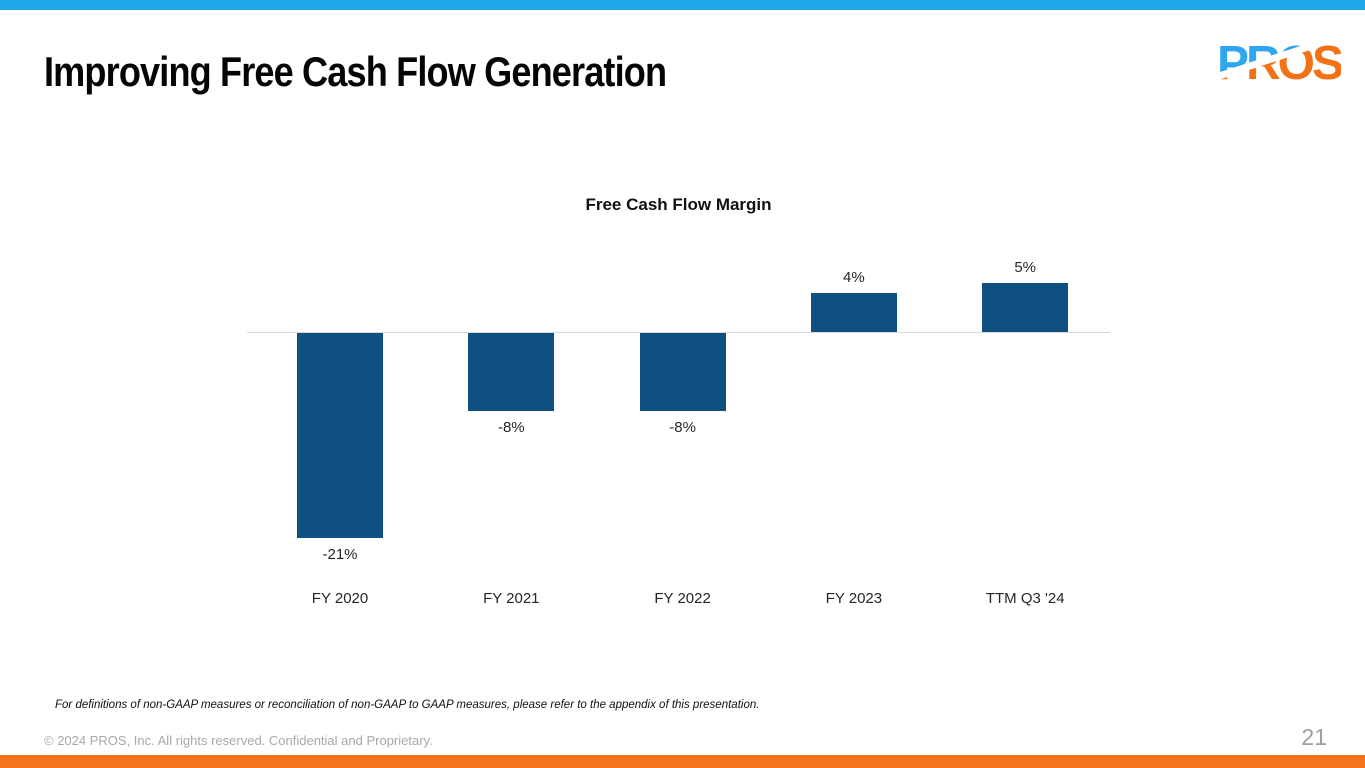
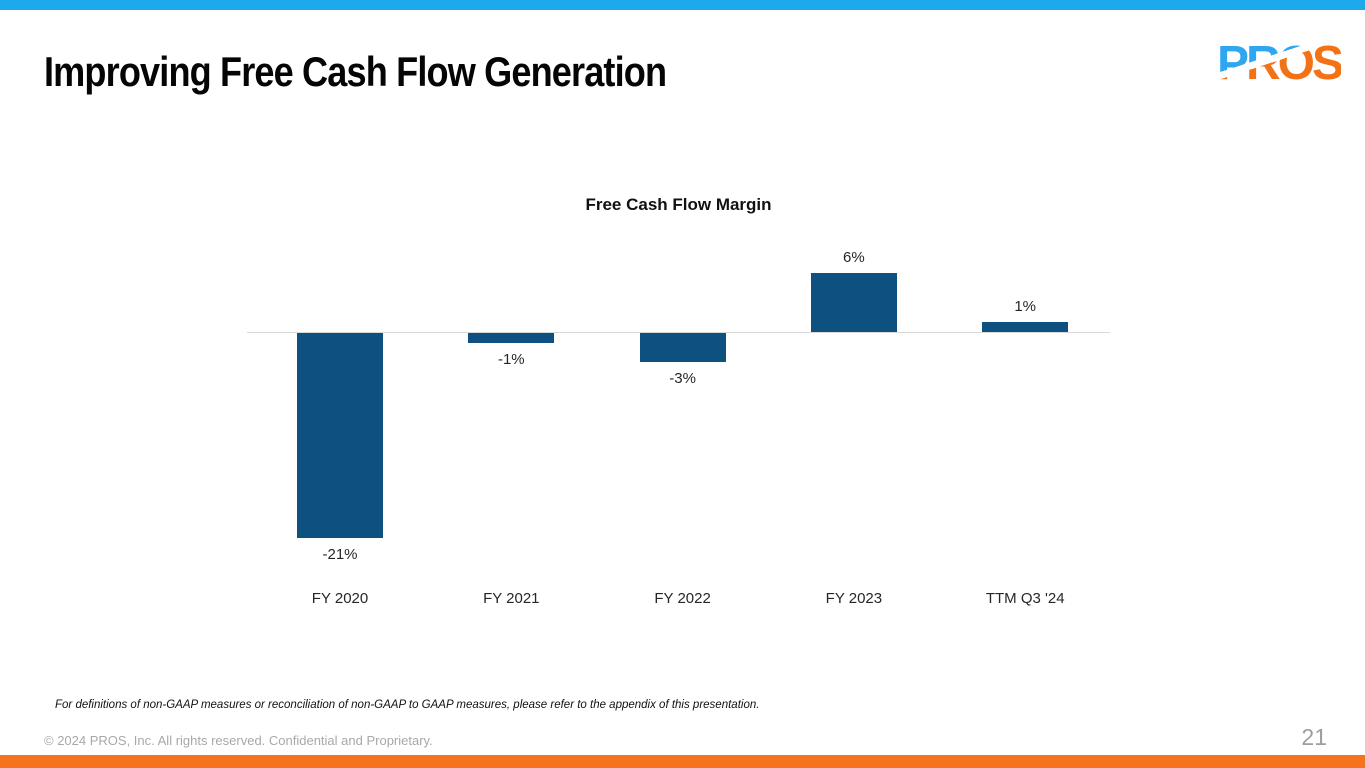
FY 2021: -8% -> -1%
FY 2022: -8% -> -3%
FY 2023: 4% -> 6%
TTM Q3 '24: 5% -> 1%
